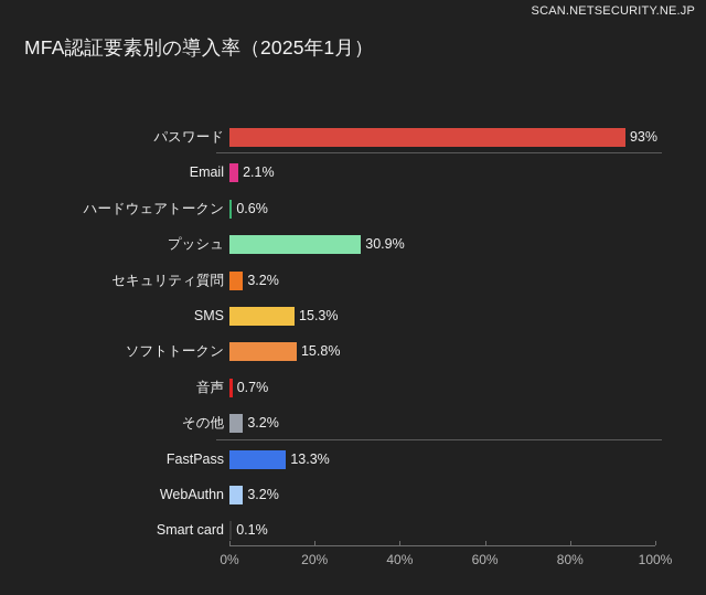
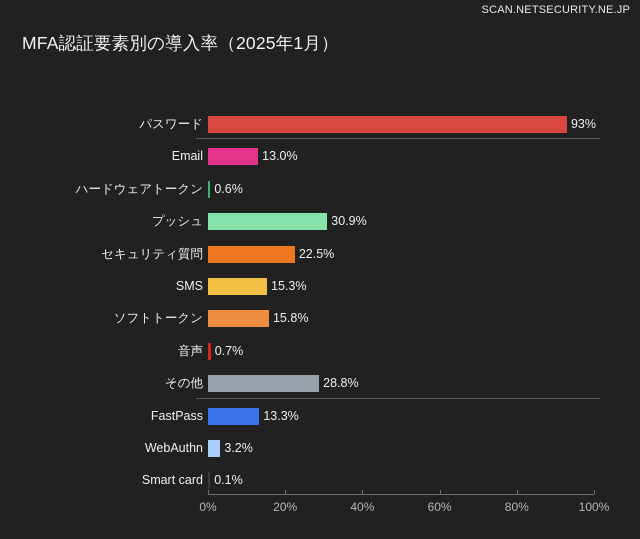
Email: 2.1% -> 13.0%
セキュリティ質問: 3.2% -> 22.5%
その他: 3.2% -> 28.8%
